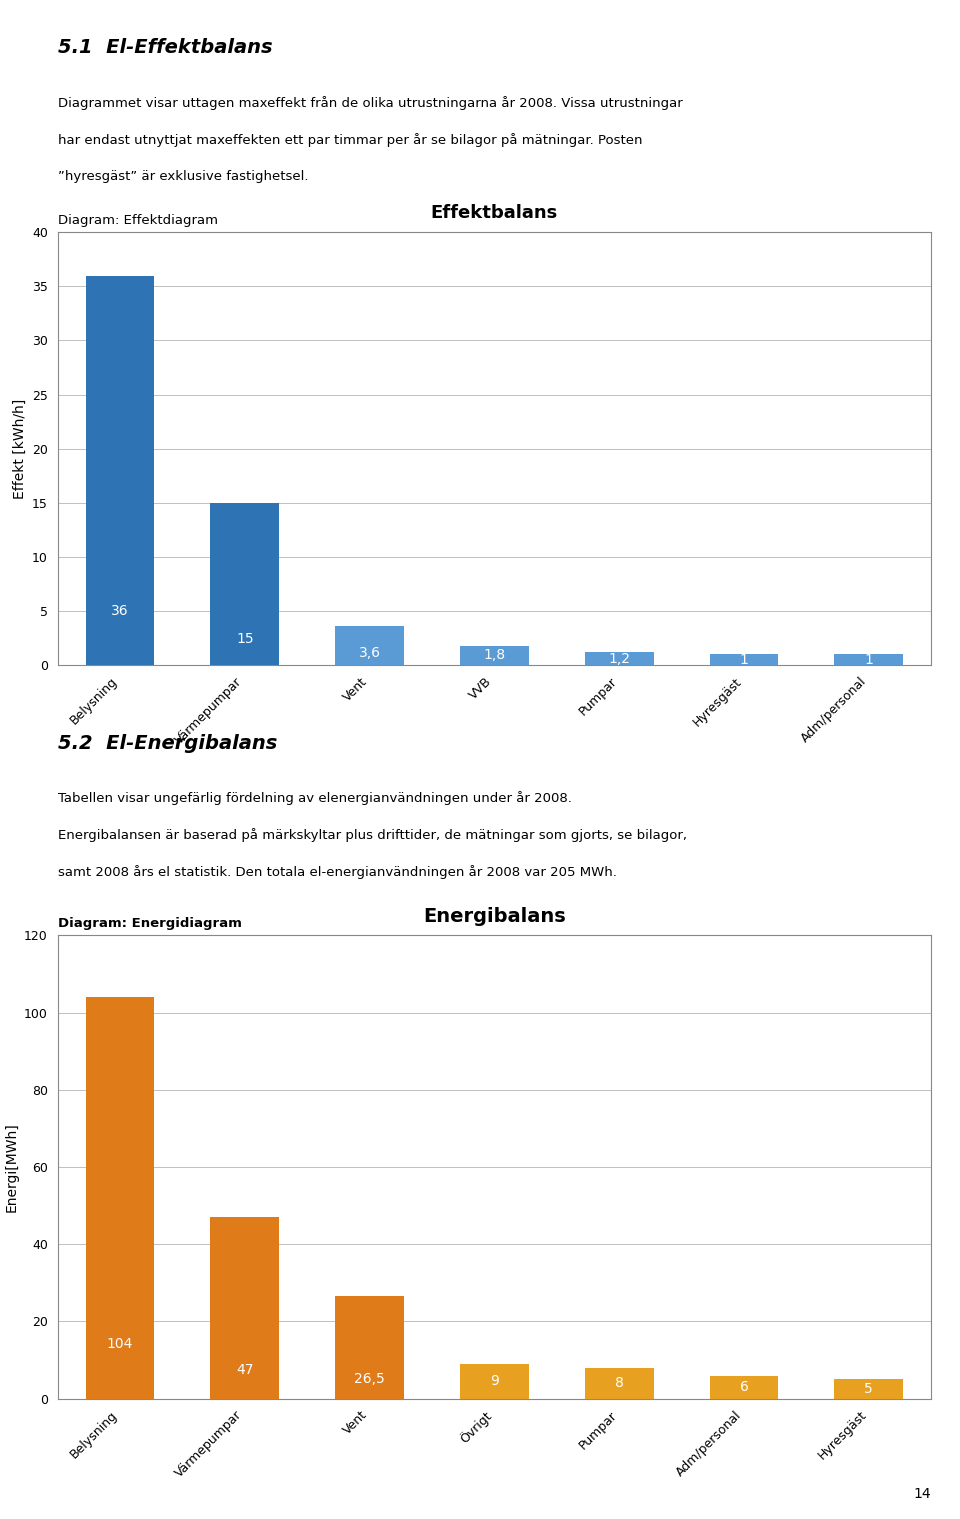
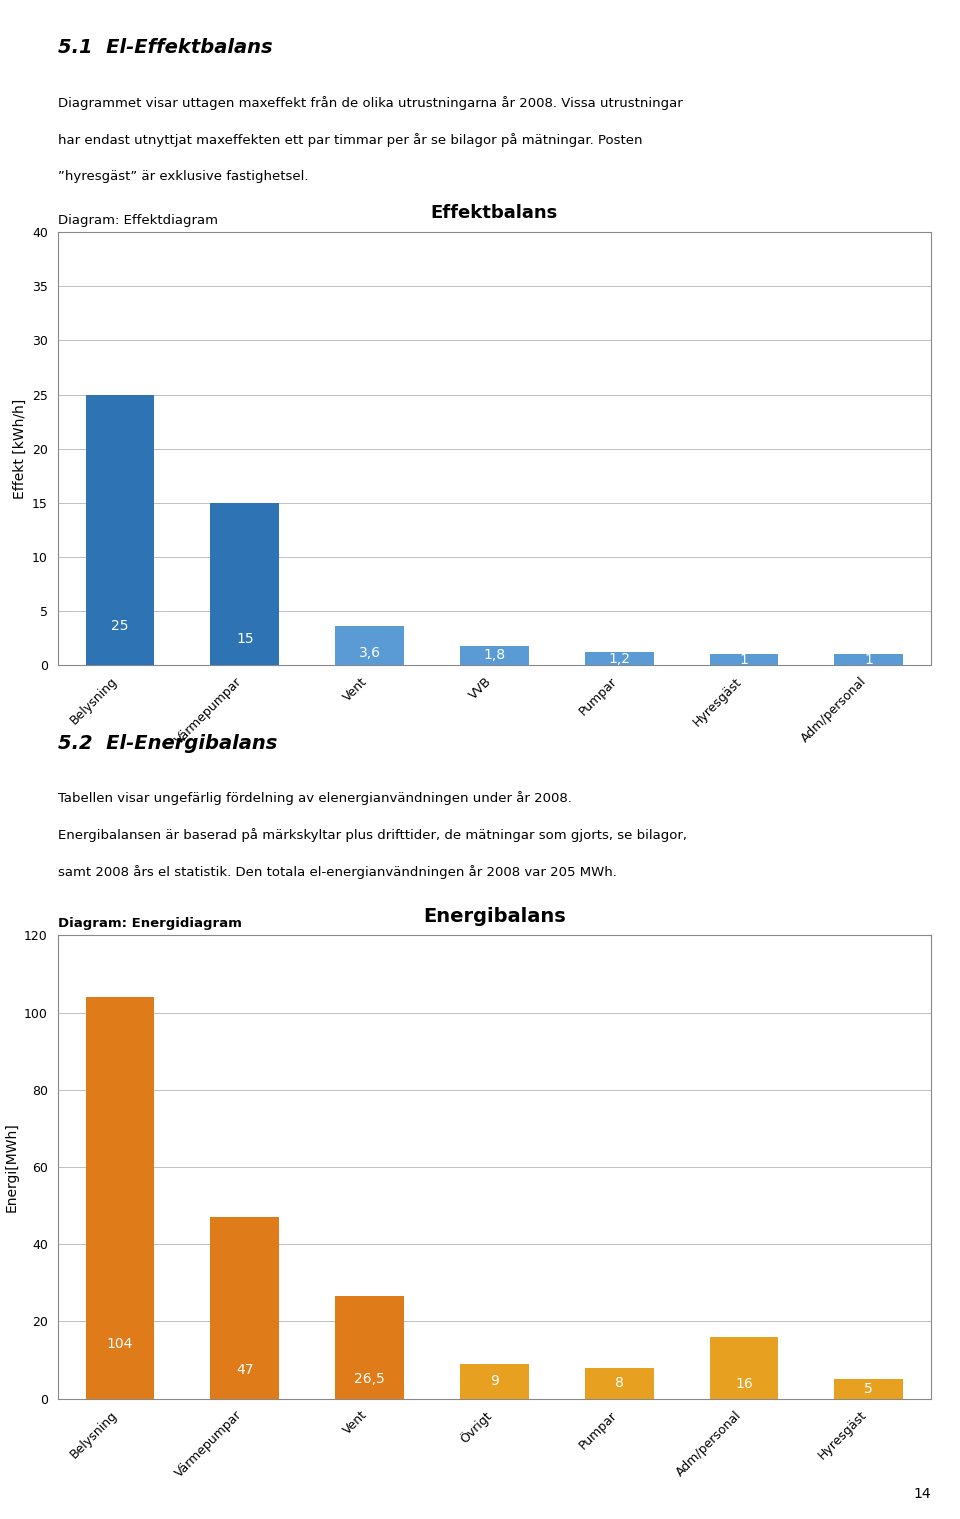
Effektbalans/Belysning: 36 -> 25
Energibalans/Adm/personal: 6 -> 16
